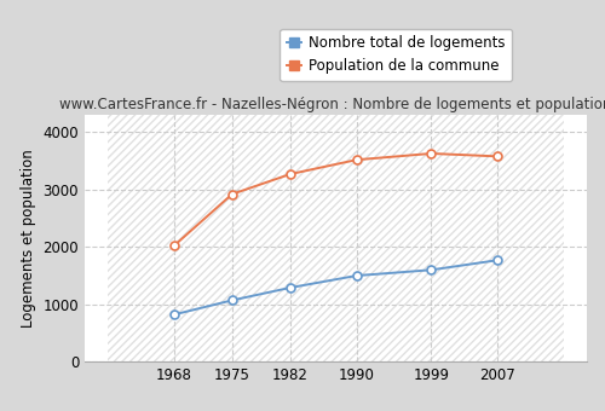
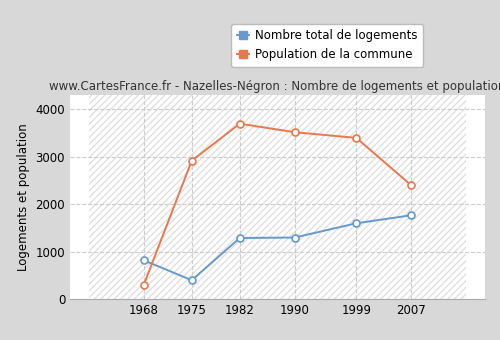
Population de la commune/1968: 2020 -> 300
Nombre total de logements/1975: 1070 -> 400
Population de la commune/1982: 3270 -> 3700
Nombre total de logements/1990: 1500 -> 1300
Population de la commune/1999: 3630 -> 3400
Population de la commune/2007: 3580 -> 2400
